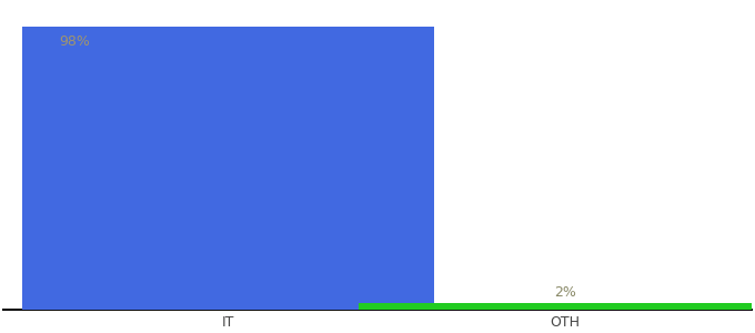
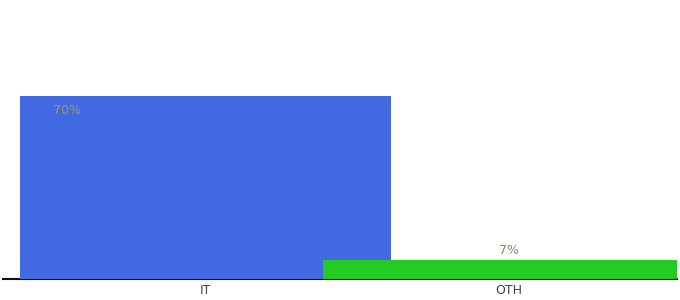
IT: 98% -> 70%
OTH: 2% -> 7%
